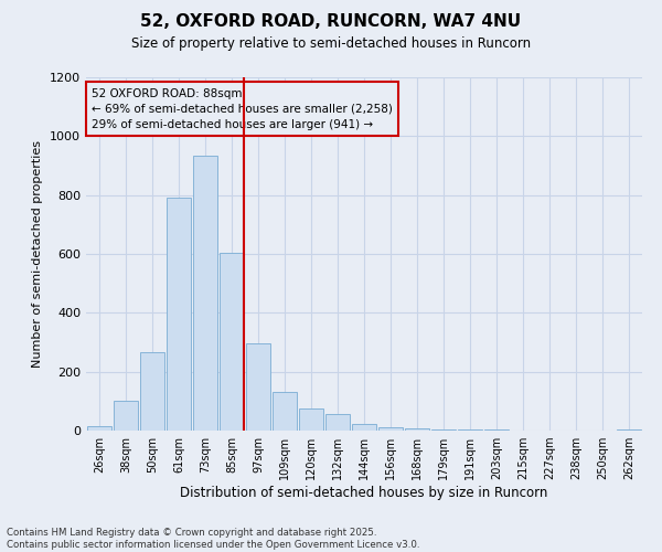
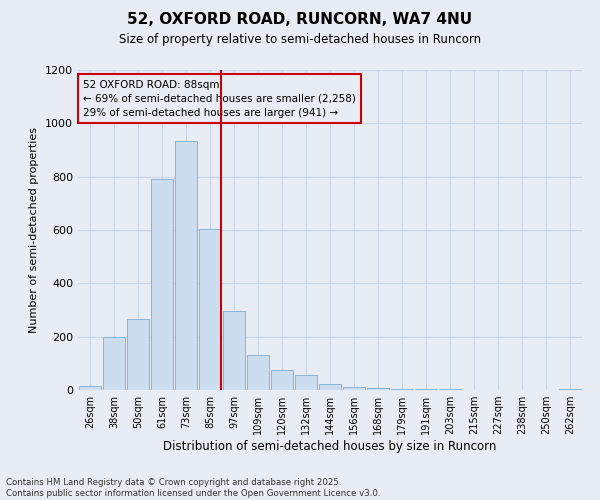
38sqm: 100 -> 200
